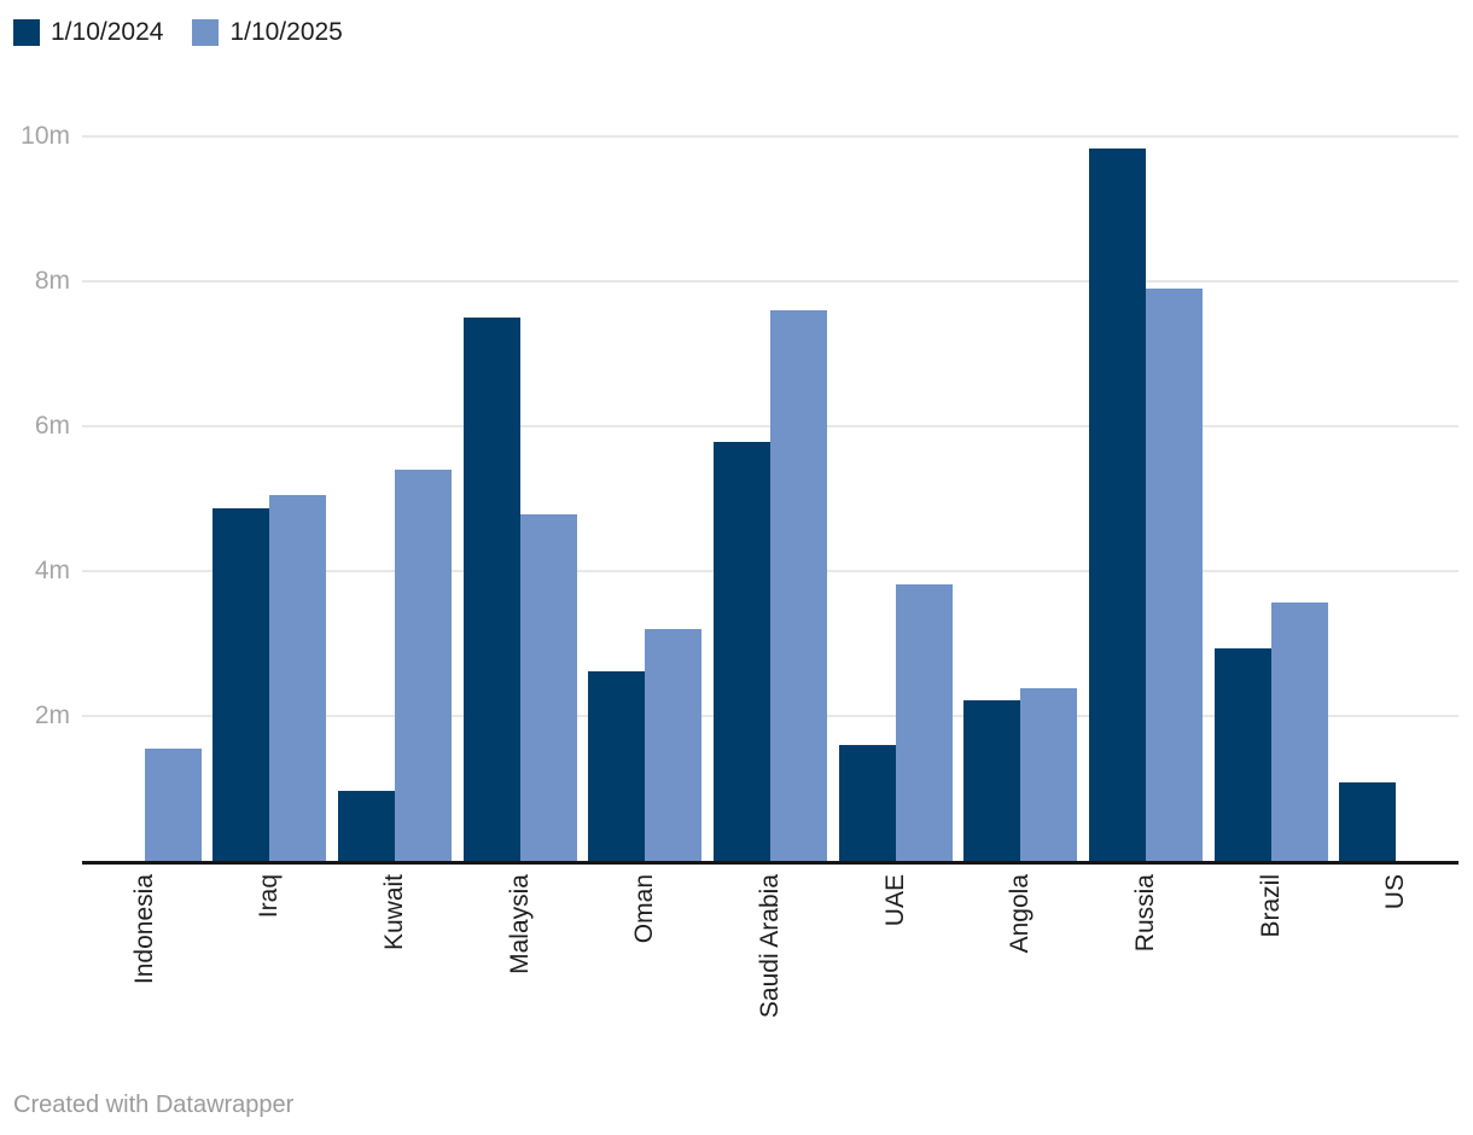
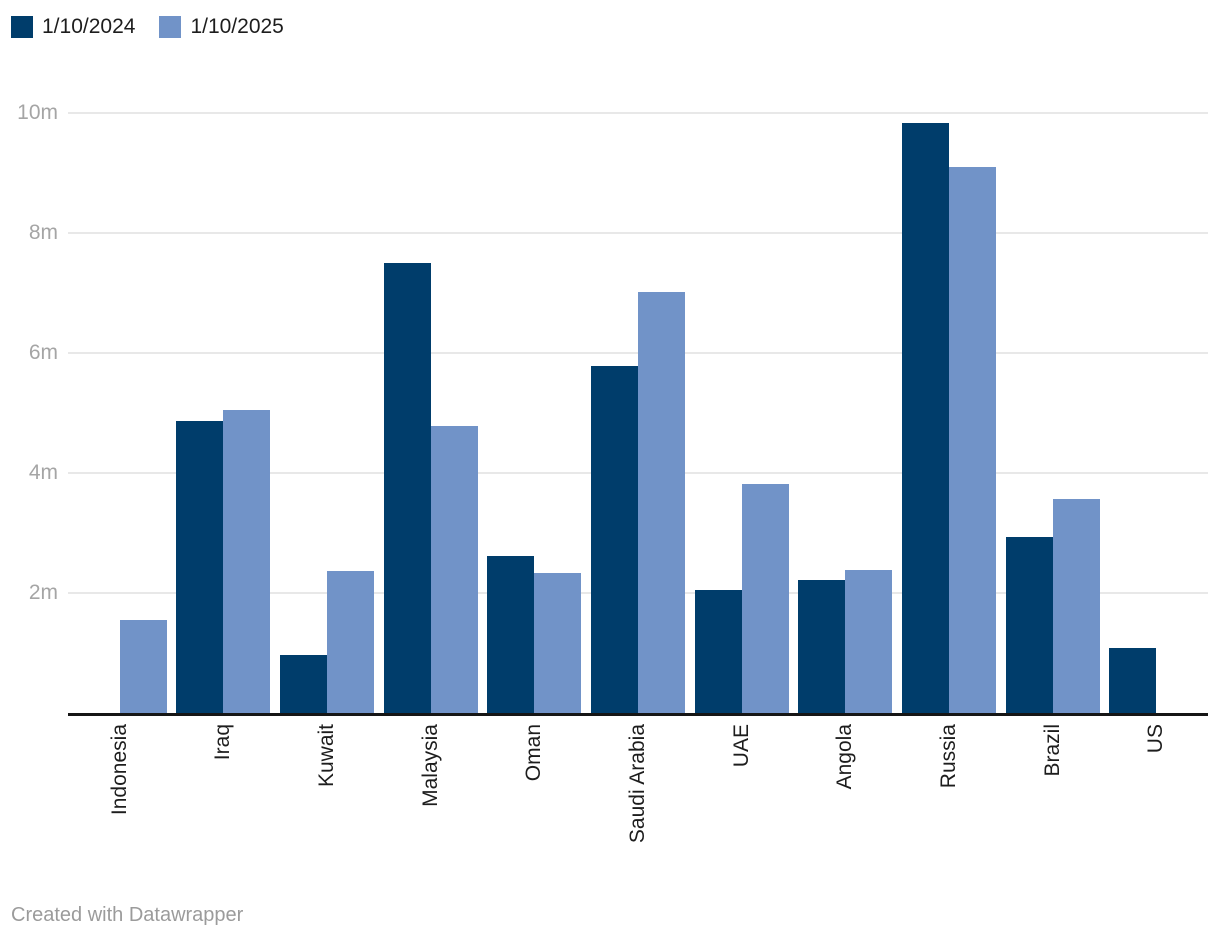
1/10/2025/Kuwait: 5.4m -> 2.4m
1/10/2025/Oman: 3.2m -> 2.3m
1/10/2025/Saudi Arabia: 7.6m -> 7.0m
1/10/2024/UAE: 1.6m -> 2.0m
1/10/2025/Russia: 7.9m -> 9.1m
